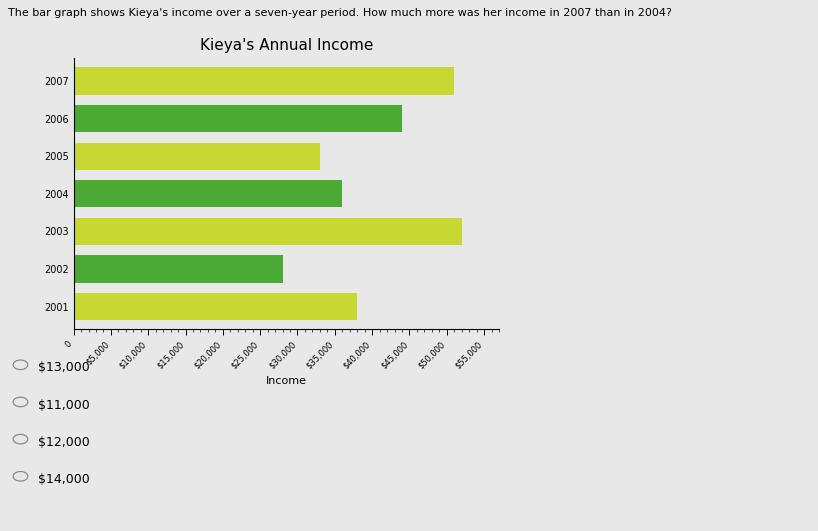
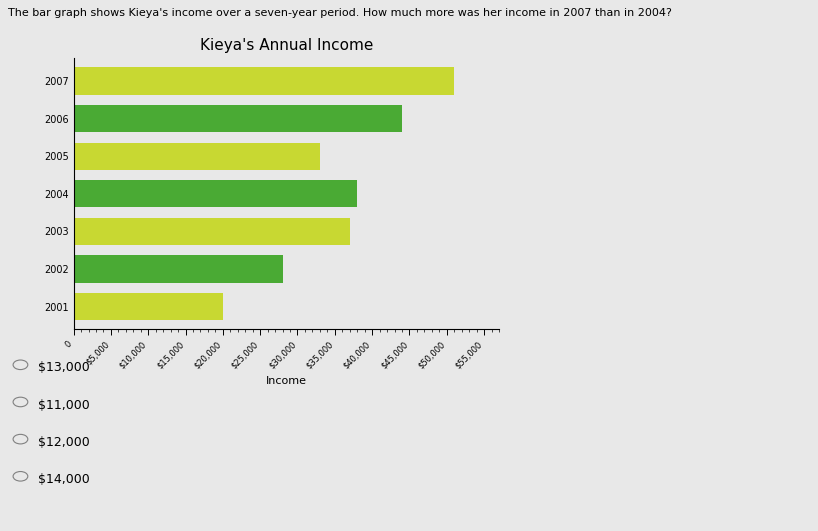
2004: $36,000 -> $38,000
2003: $52,000 -> $37,000
2001: $38,000 -> $20,000
